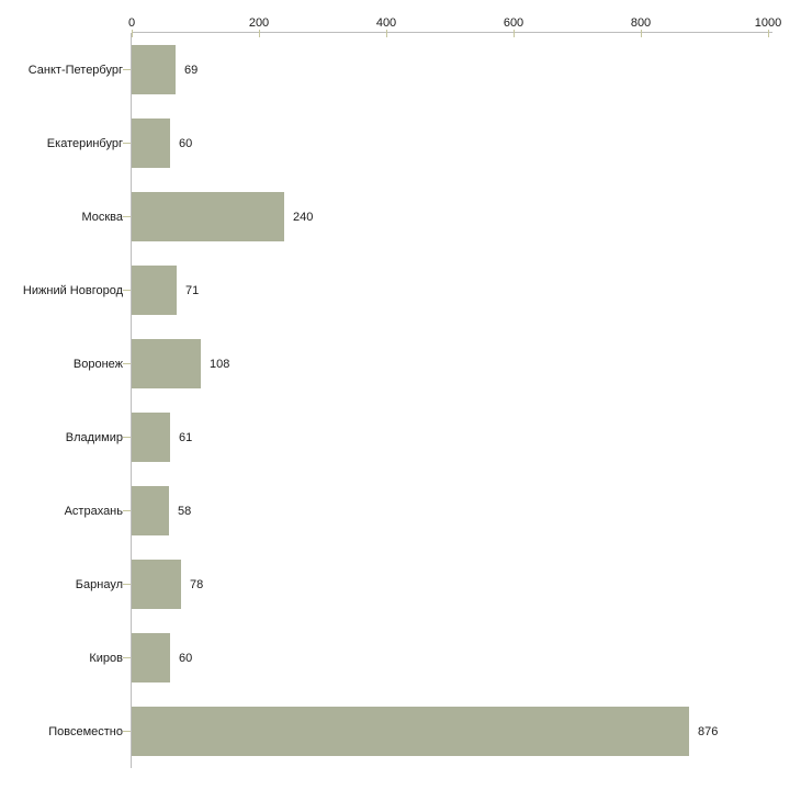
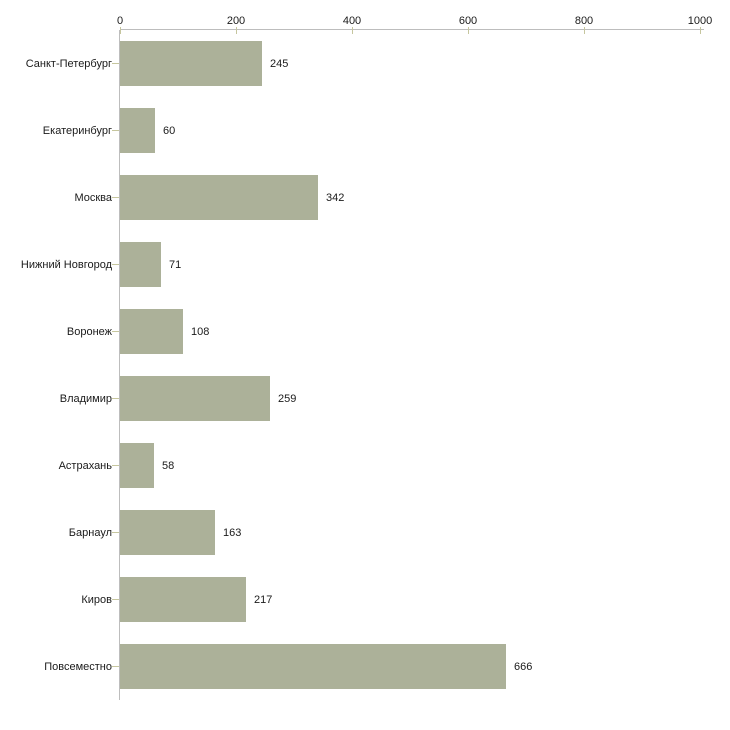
Санкт-Петербург: 69 -> 245
Москва: 240 -> 342
Владимир: 61 -> 259
Барнаул: 78 -> 163
Киров: 60 -> 217
Повсеместно: 876 -> 666
